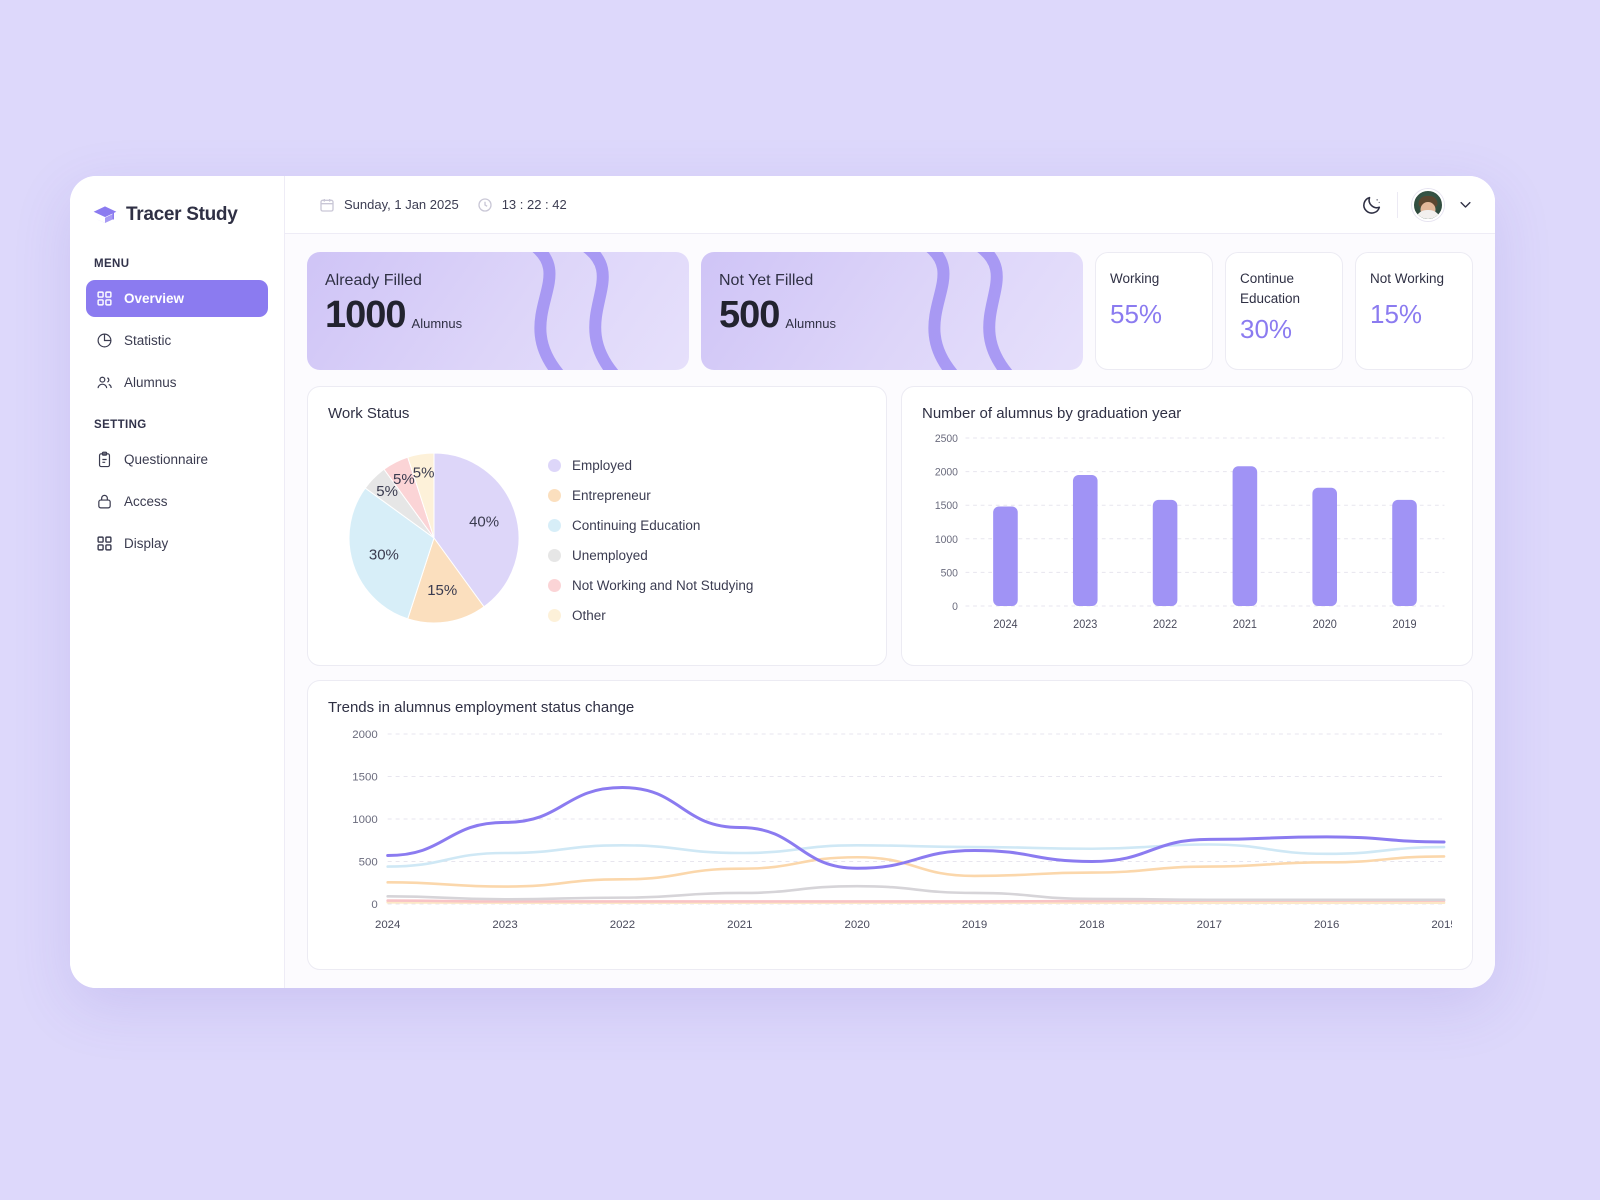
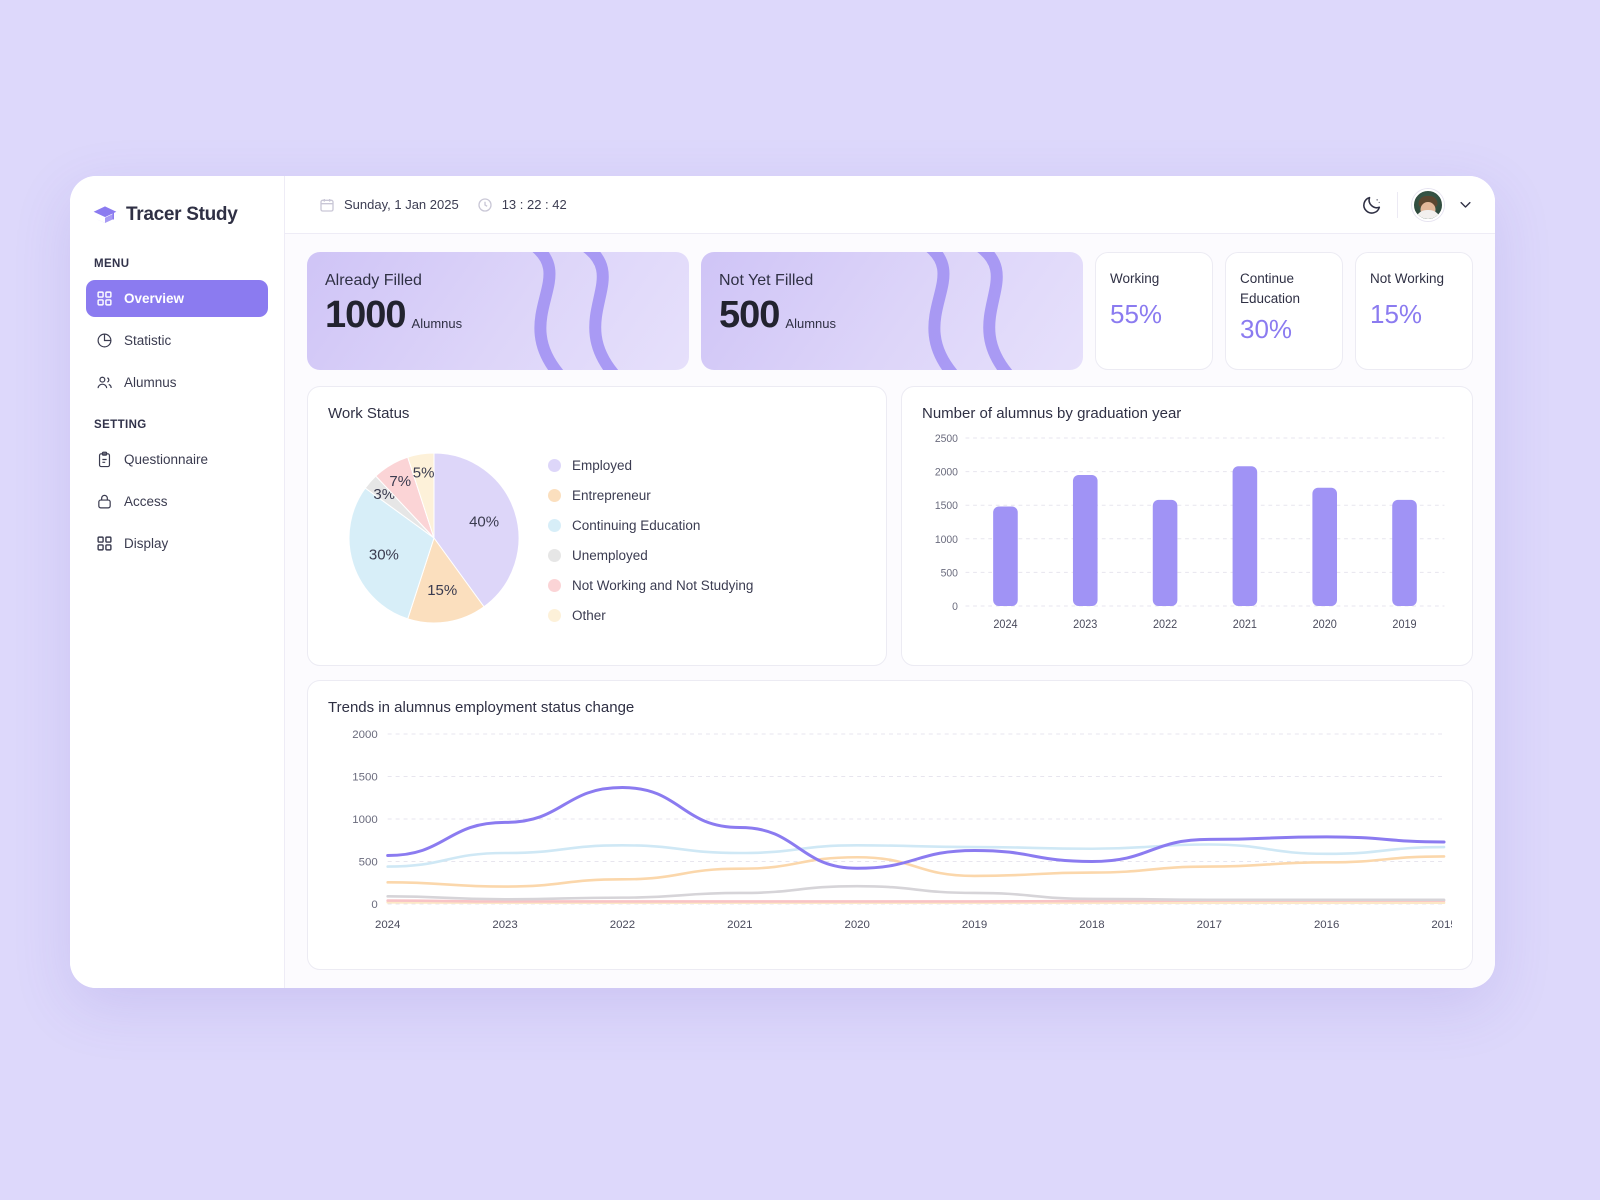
Work Status/Unemployed: 5% -> 3%
Work Status/Not Working and Not Studying: 5% -> 7%
